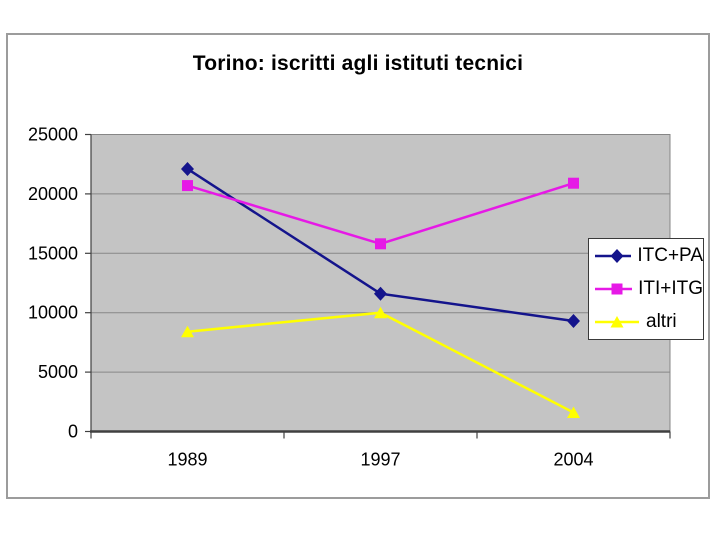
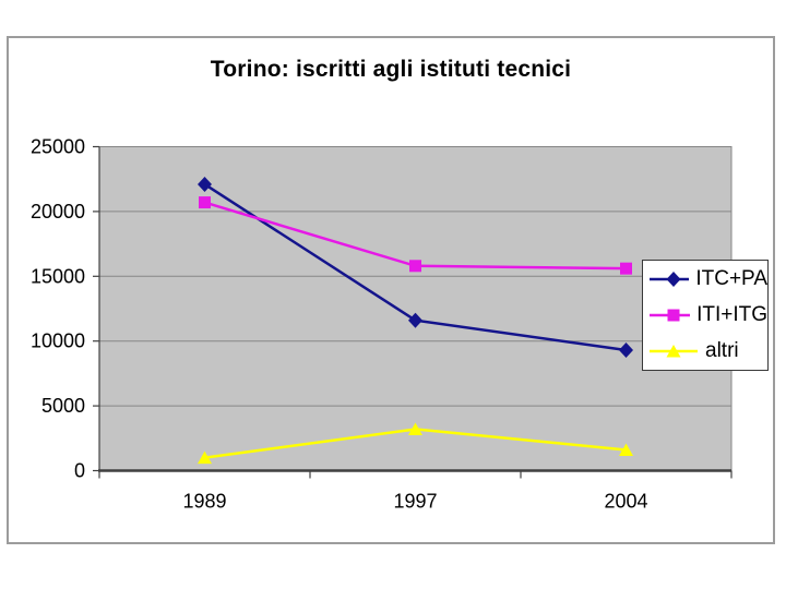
altri/1989: 8400 -> 1000
altri/1997: 10000 -> 3200
ITI+ITG/2004: 20900 -> 15600
